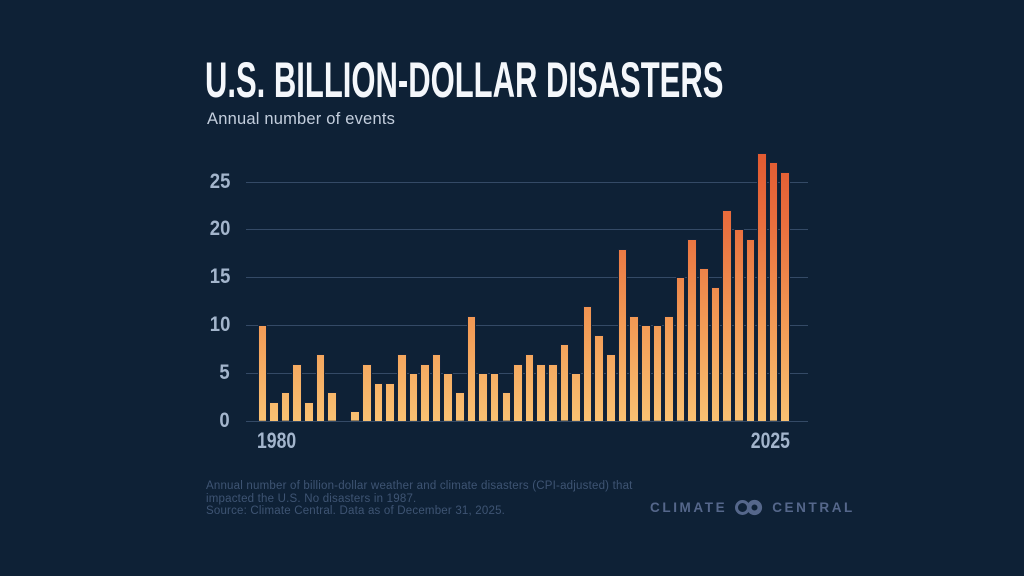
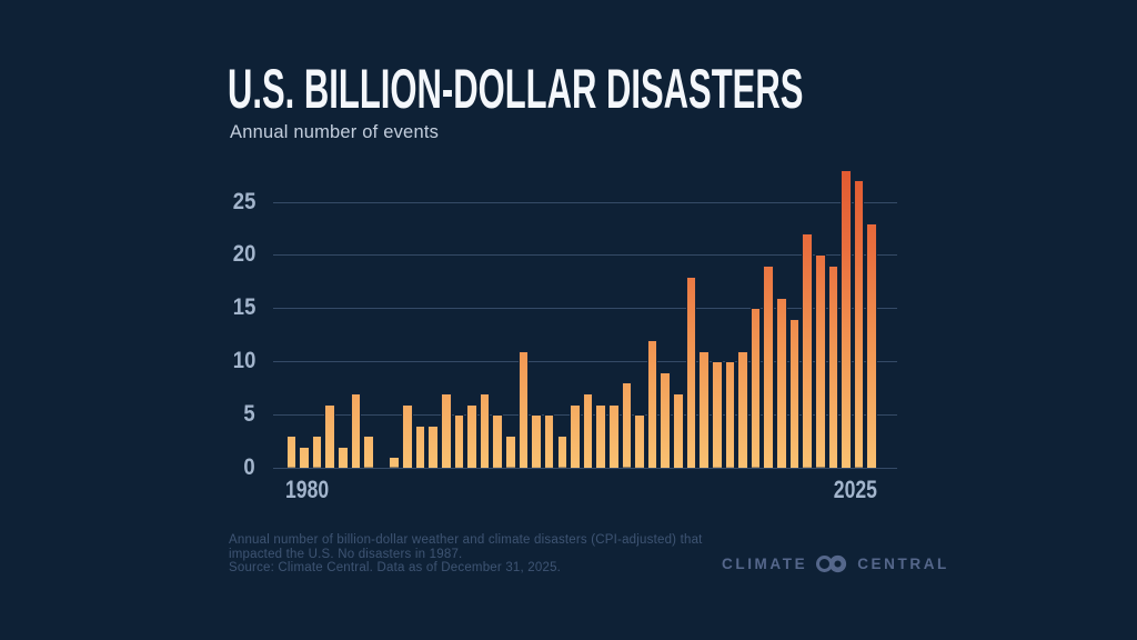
1980: 10 -> 3
2025: 26 -> 23
